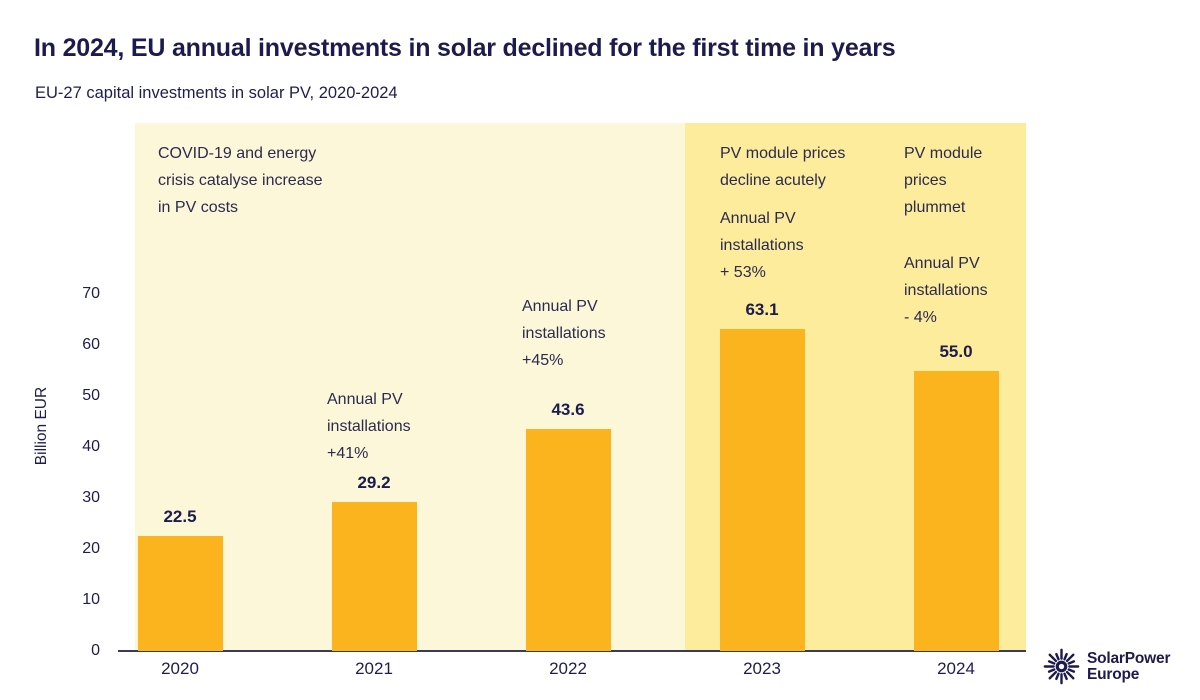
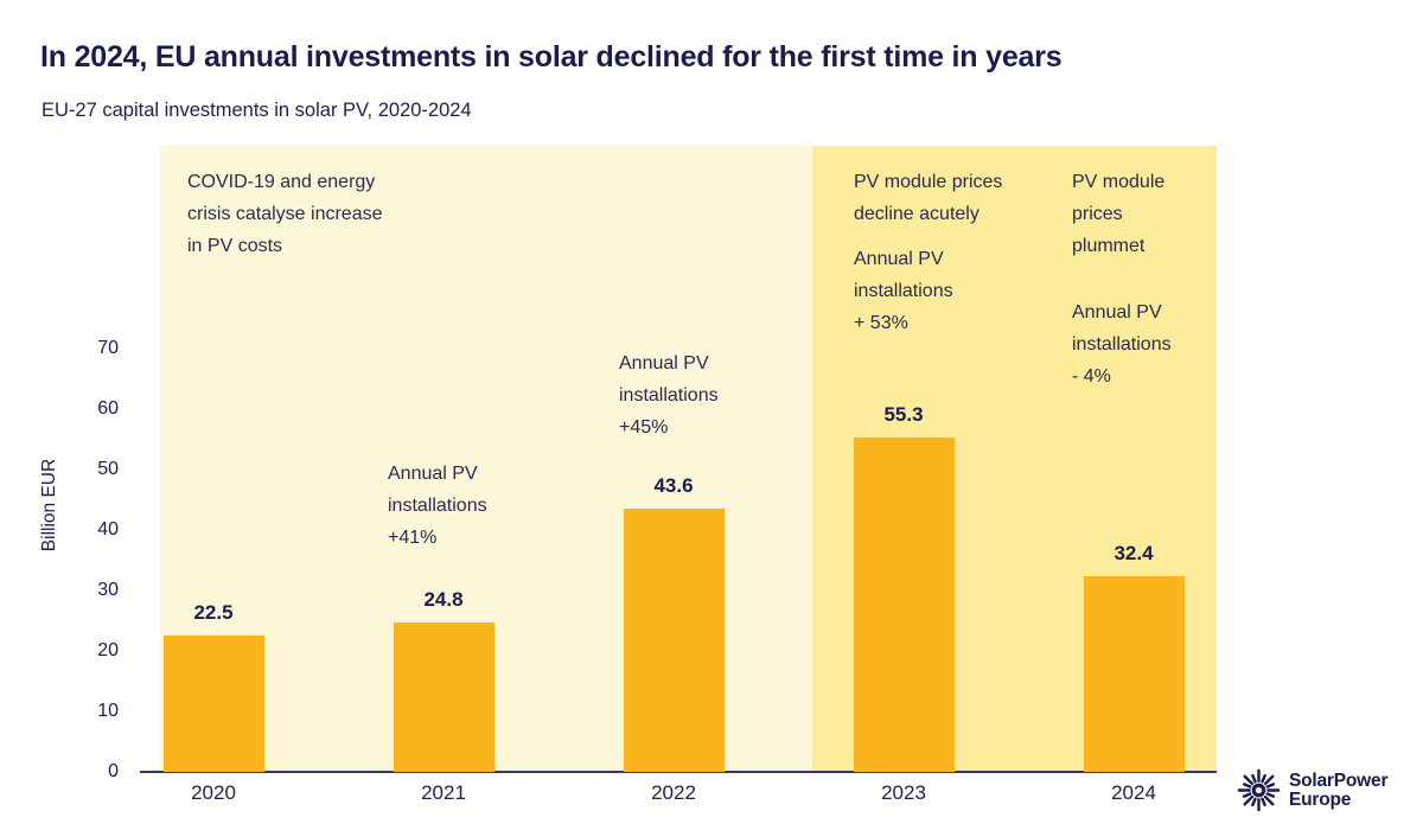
2021: 29.2 -> 24.8
2023: 63.1 -> 55.3
2024: 55.0 -> 32.4
